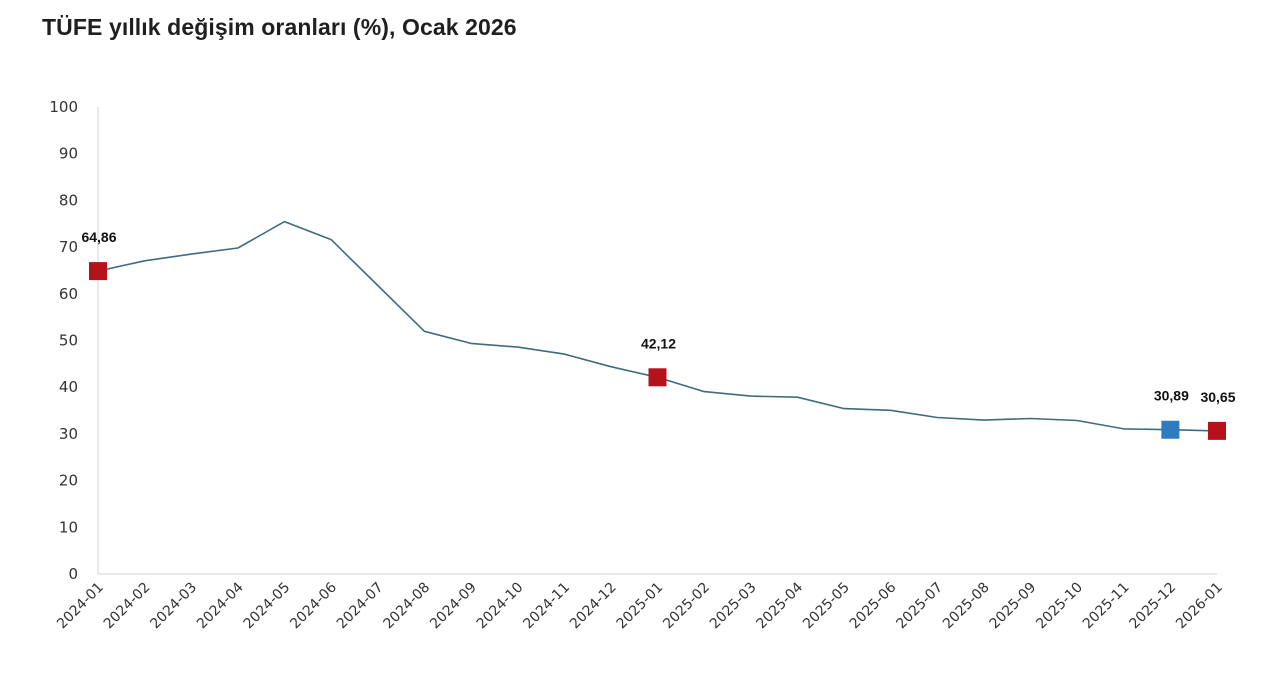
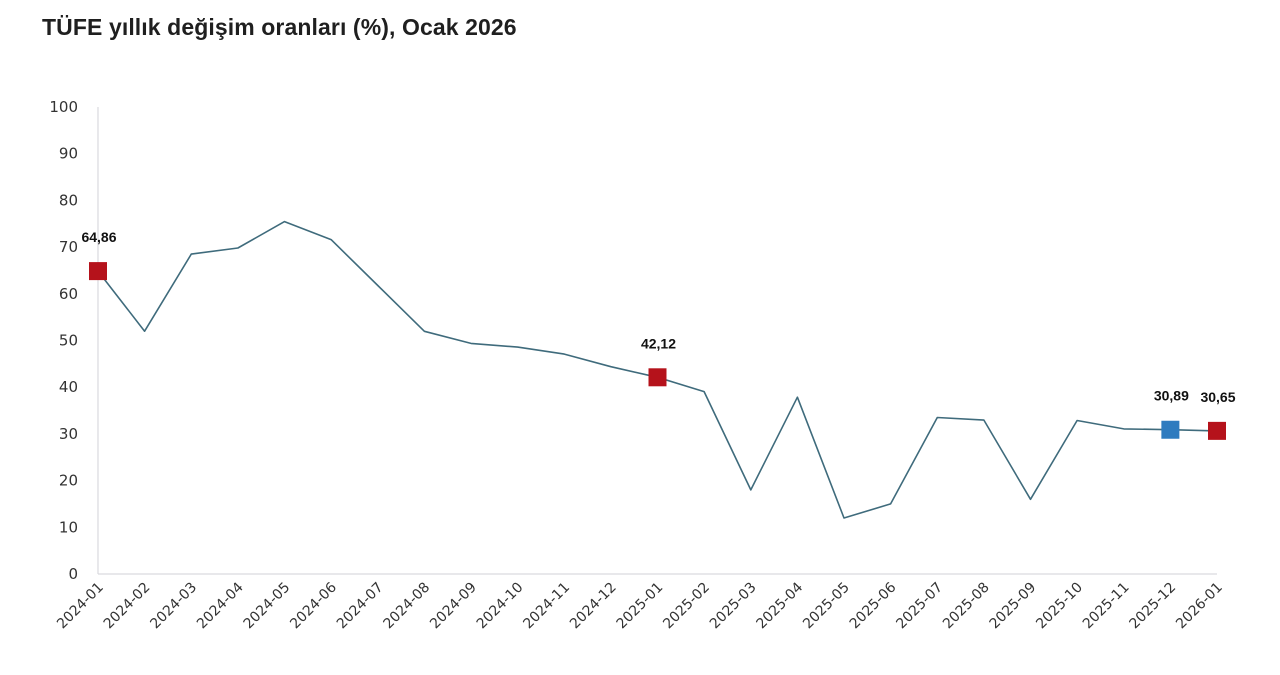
2024-02: 67 -> 52
2025-03: 38 -> 18
2025-05: 35 -> 12
2025-06: 35 -> 15
2025-09: 33 -> 16
